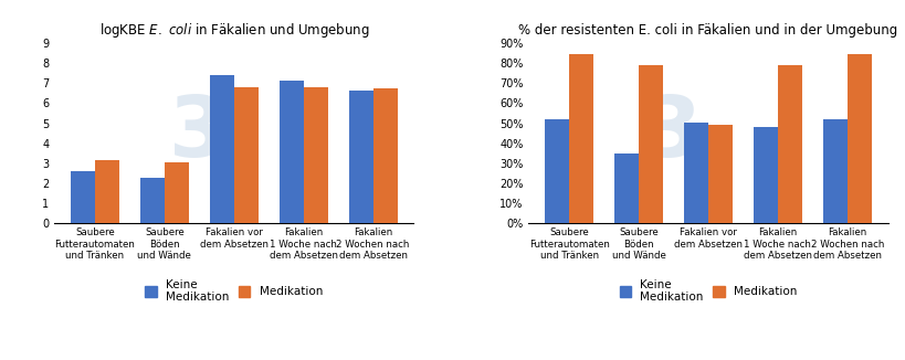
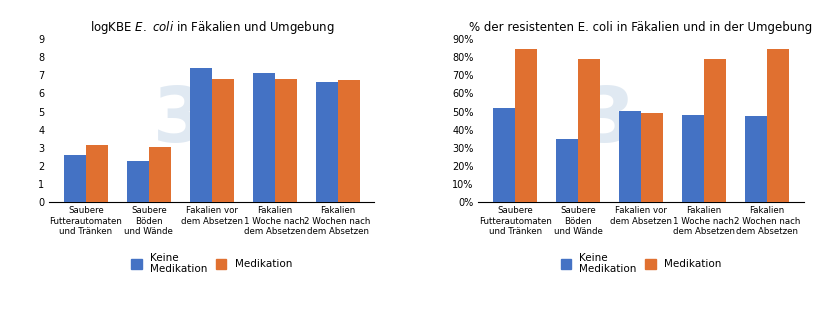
% der resistenten E. coli in Fäkalien und in der Umgebung/Keine Medikation/Fakalien 2 Wochen nach dem Absetzen: 52% -> 47%
